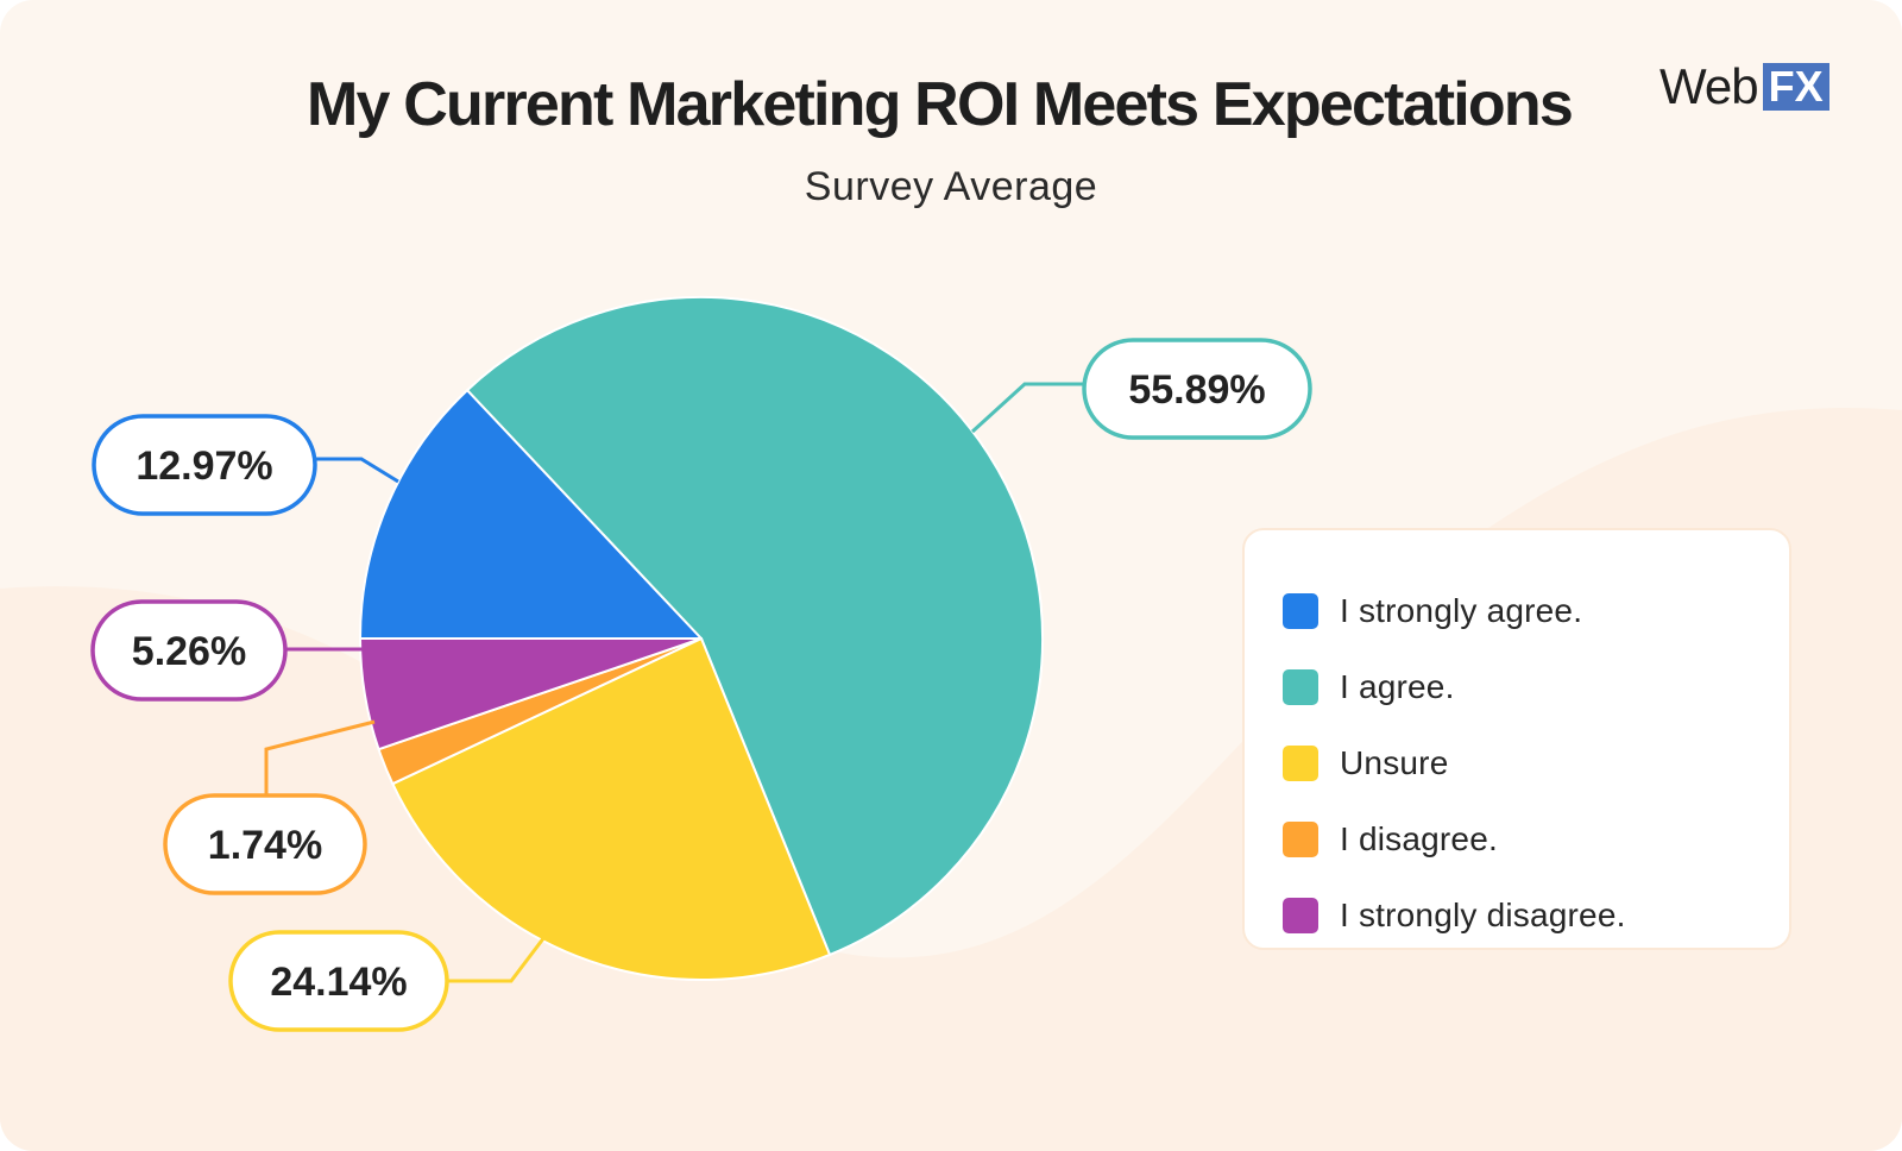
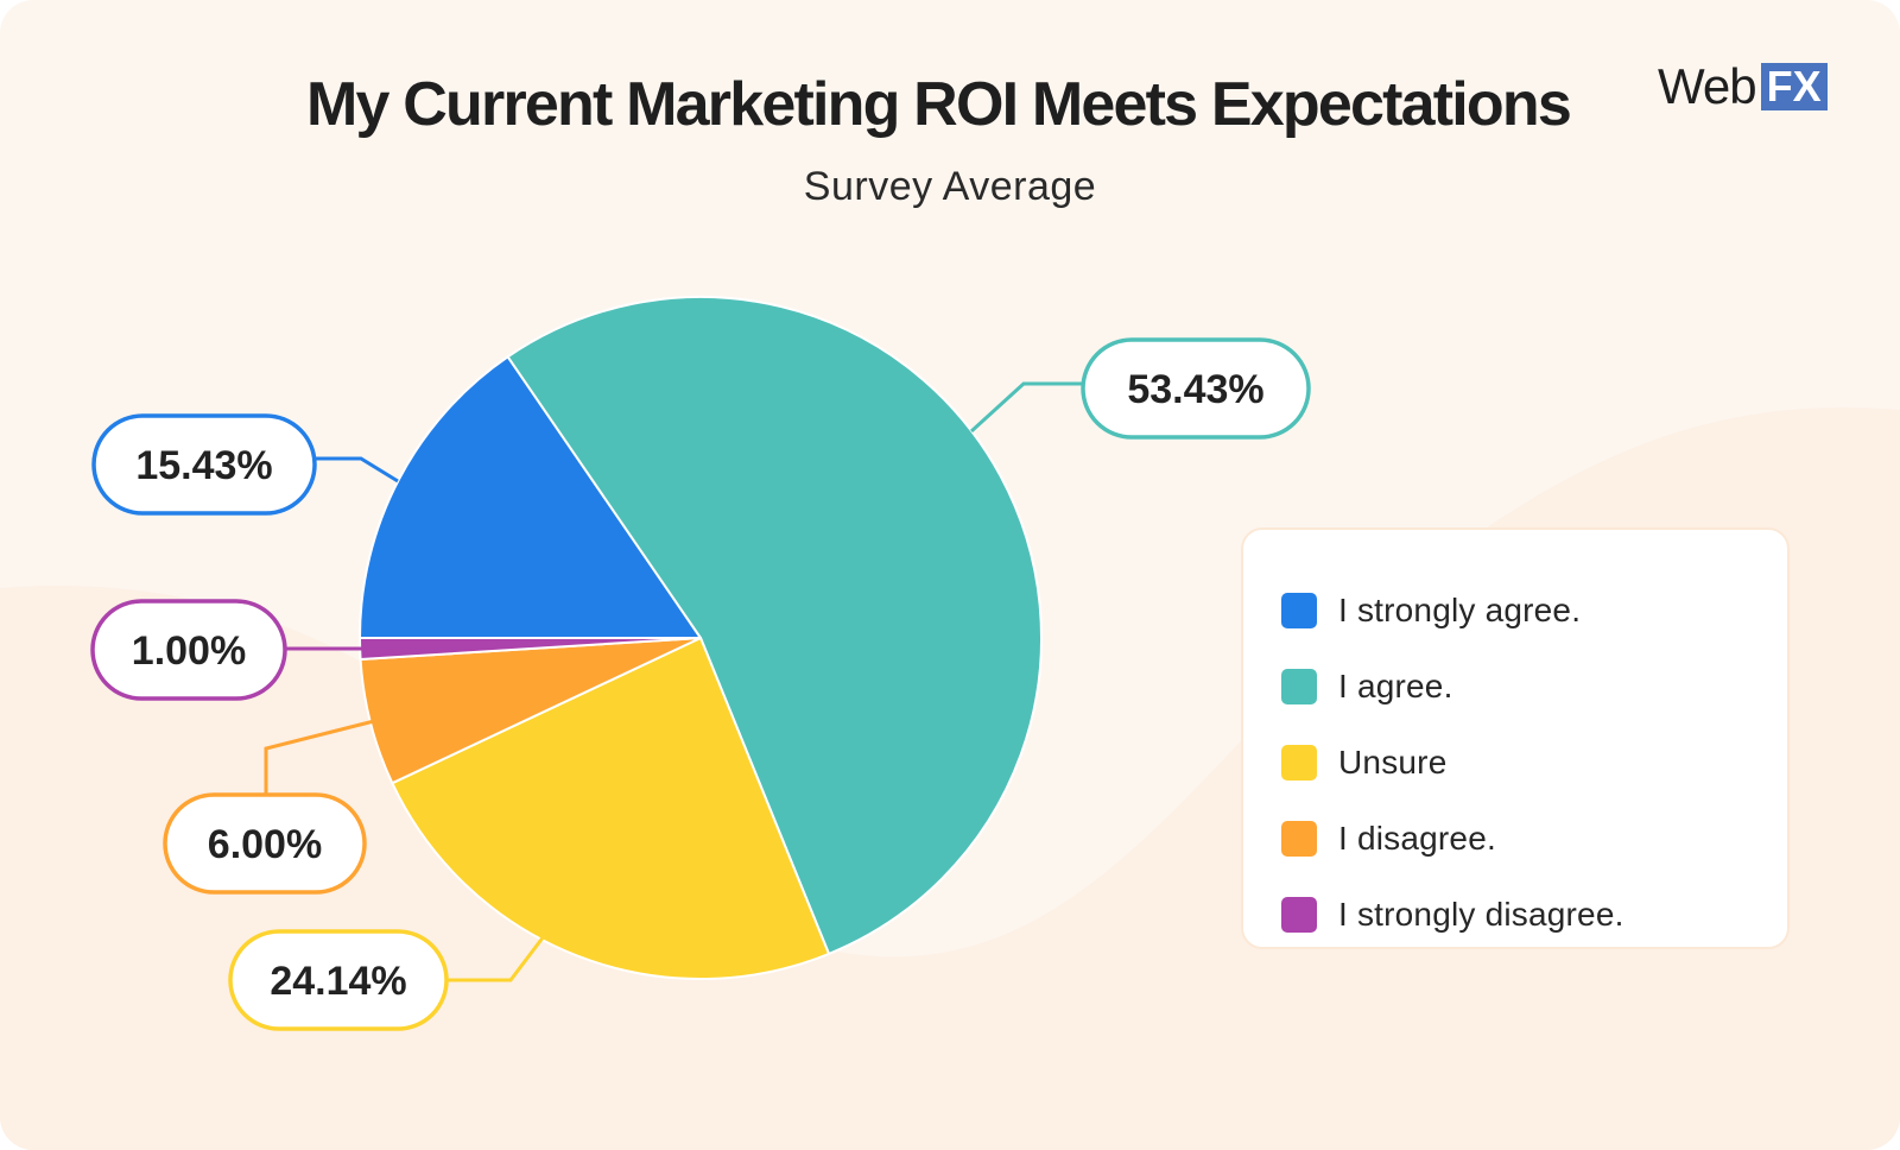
I strongly agree.: 12.97% -> 15.43%
I agree.: 55.89% -> 53.43%
I disagree.: 1.74% -> 6.00%
I strongly disagree.: 5.26% -> 1.00%
